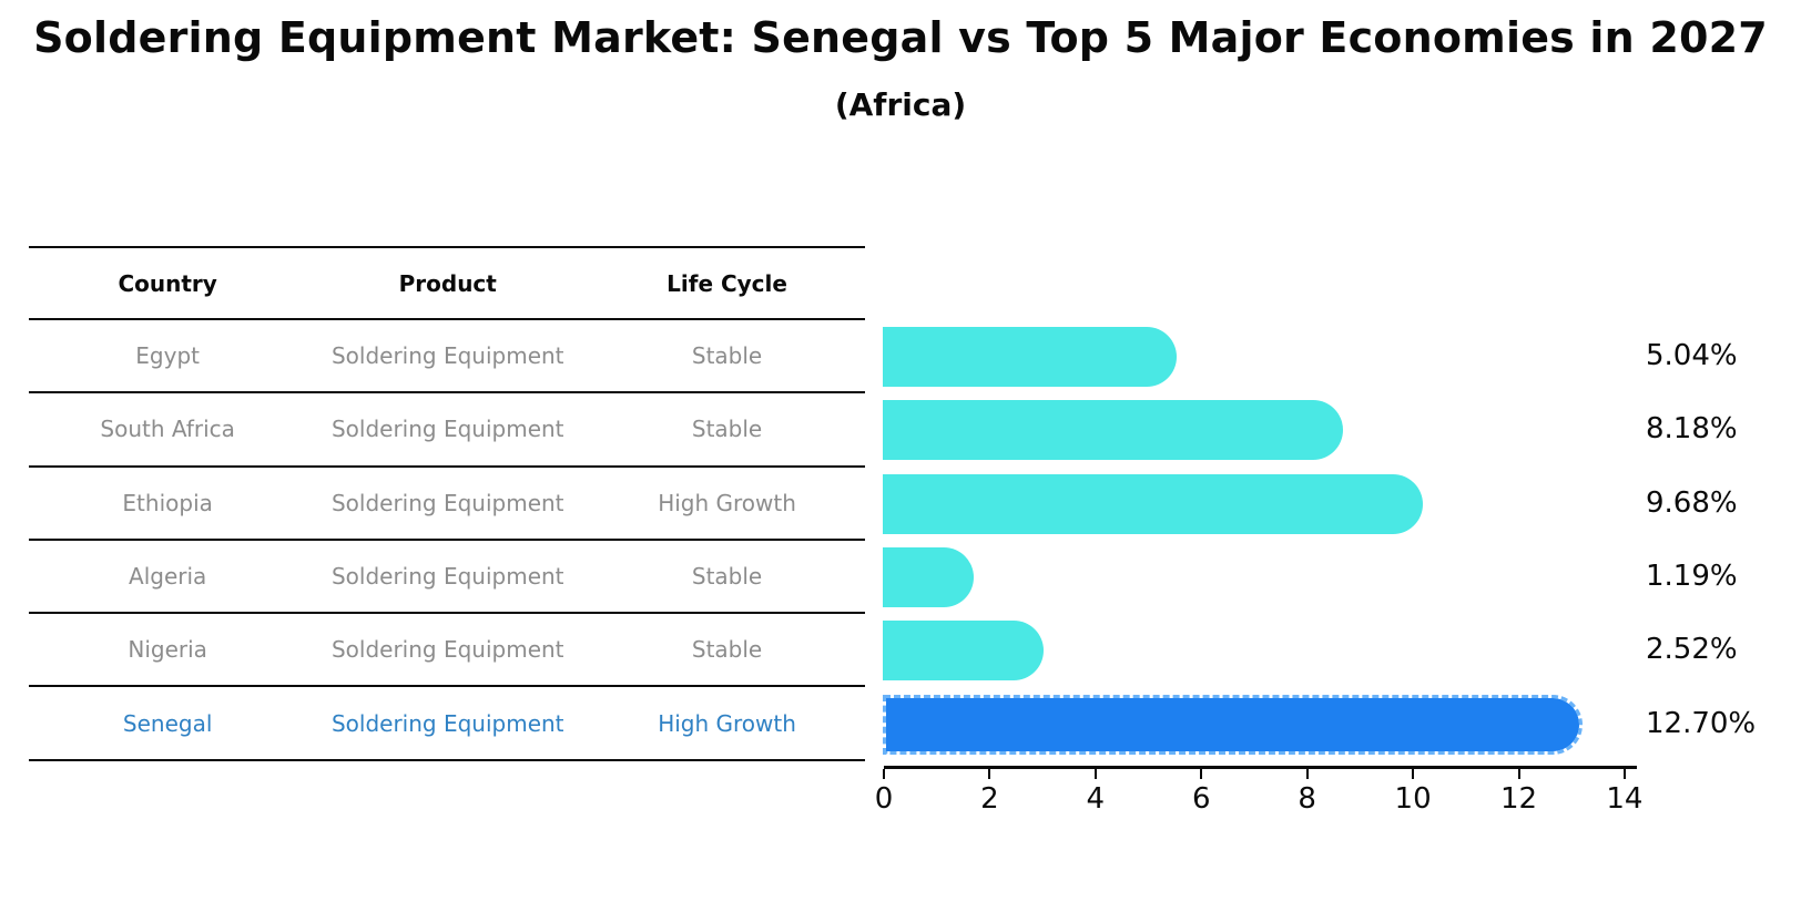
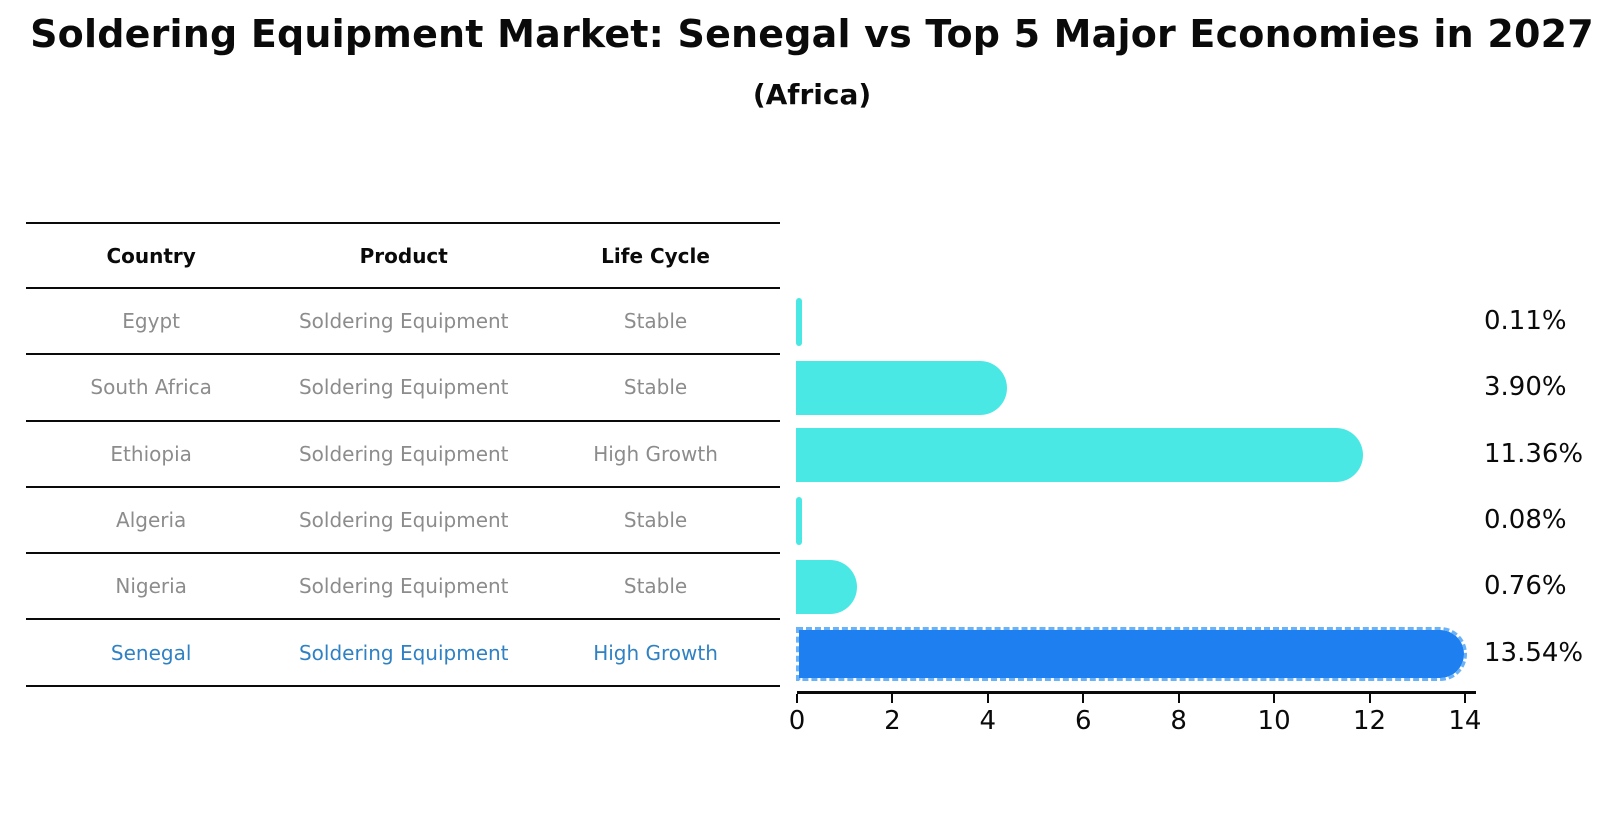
Egypt: 5.04% -> 0.11%
South Africa: 8.18% -> 3.90%
Ethiopia: 9.68% -> 11.36%
Algeria: 1.19% -> 0.08%
Nigeria: 2.52% -> 0.76%
Senegal: 12.70% -> 13.54%
